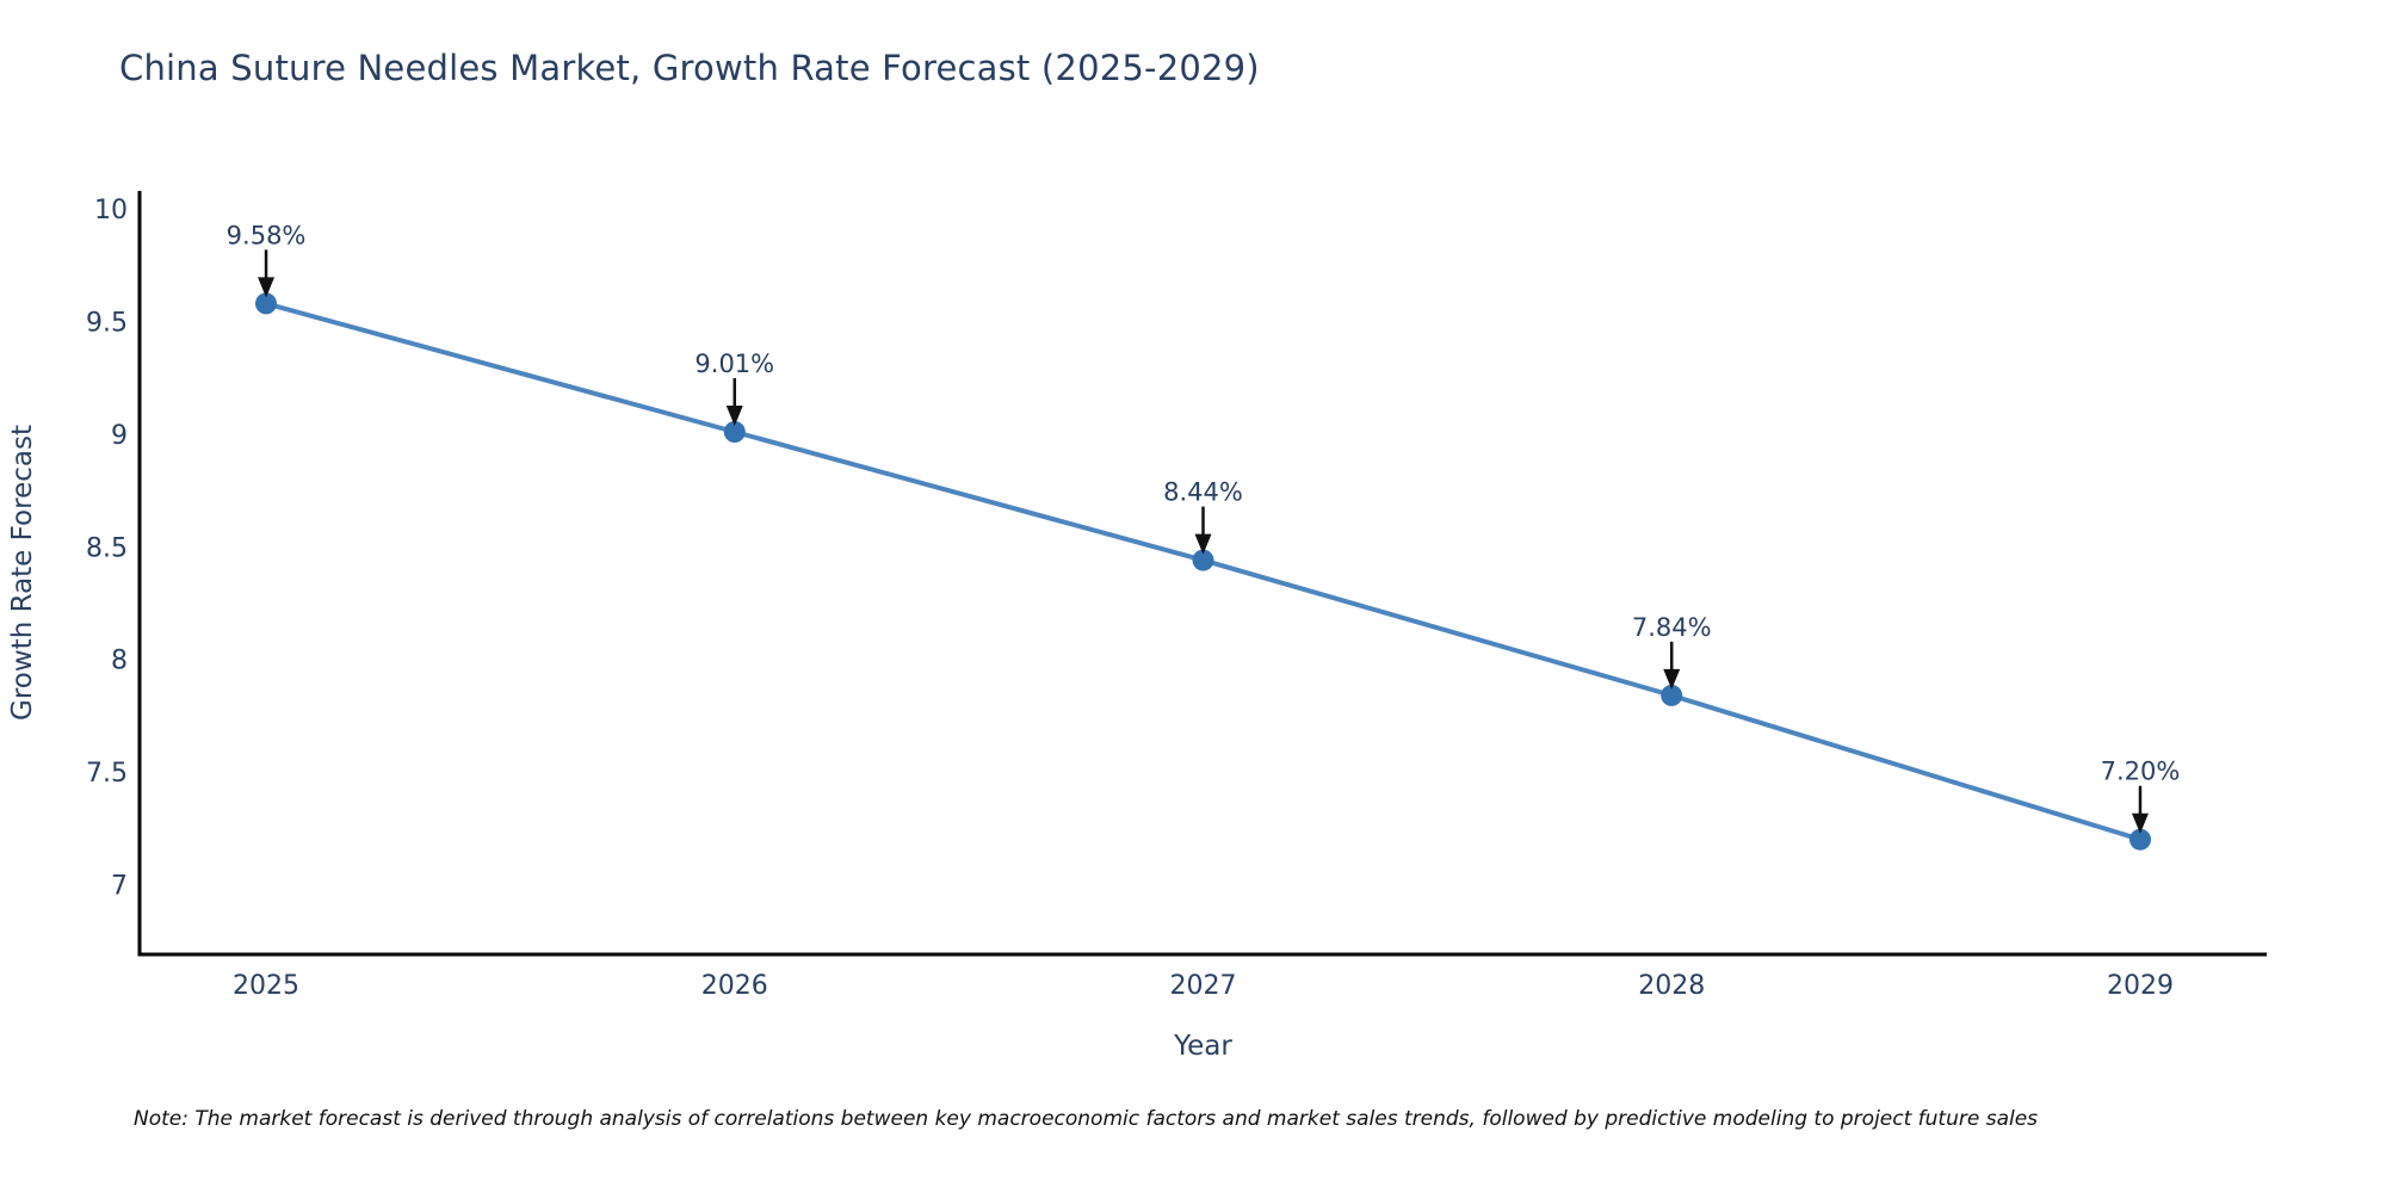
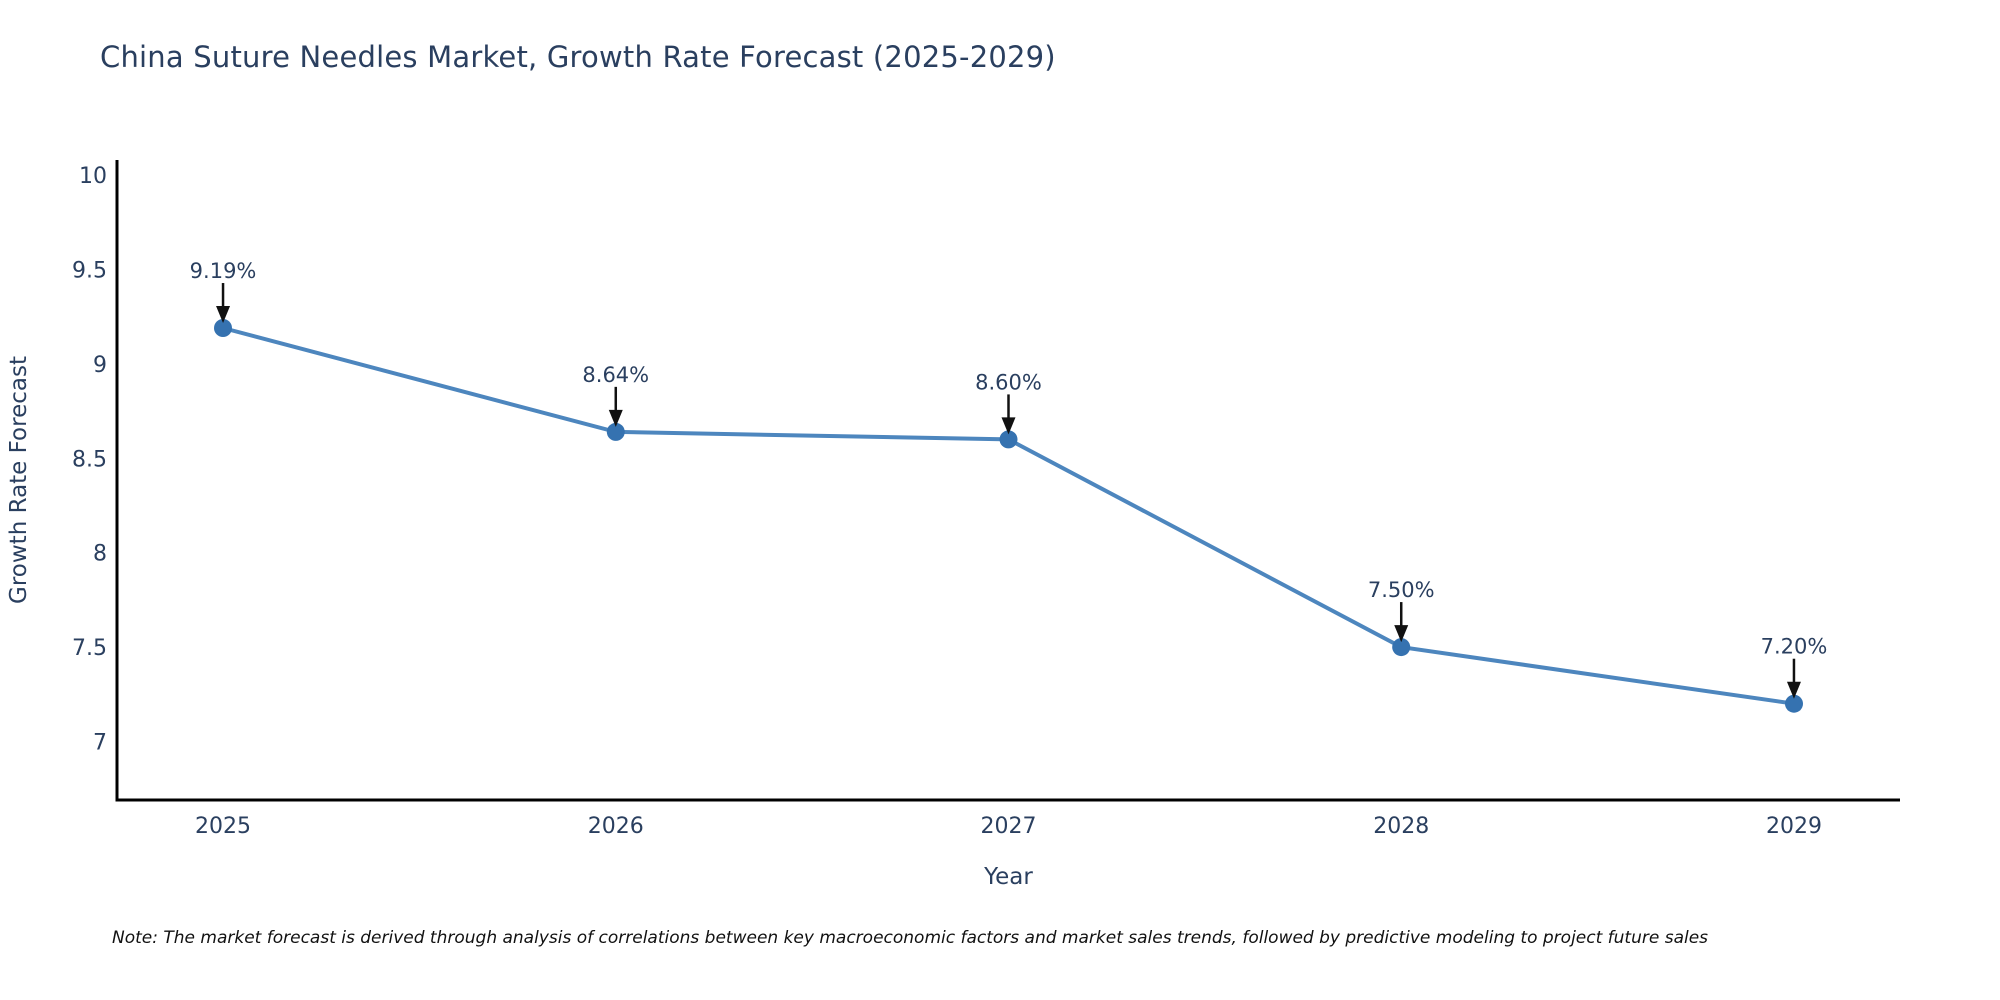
2025: 9.58% -> 9.19%
2026: 9.01% -> 8.64%
2027: 8.44% -> 8.60%
2028: 7.84% -> 7.50%
